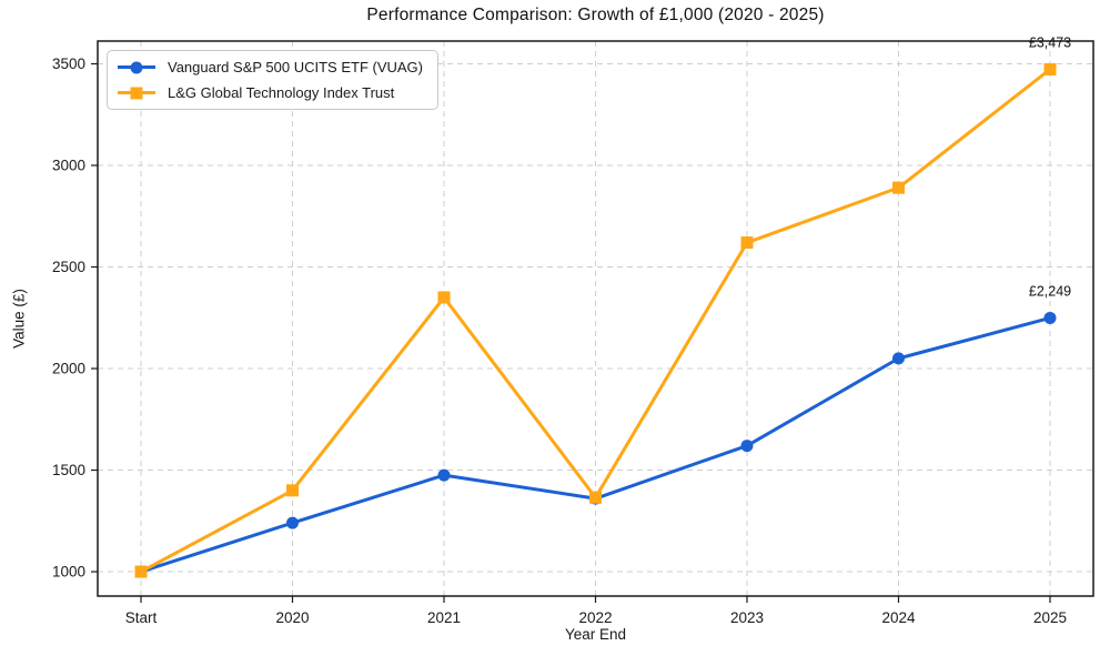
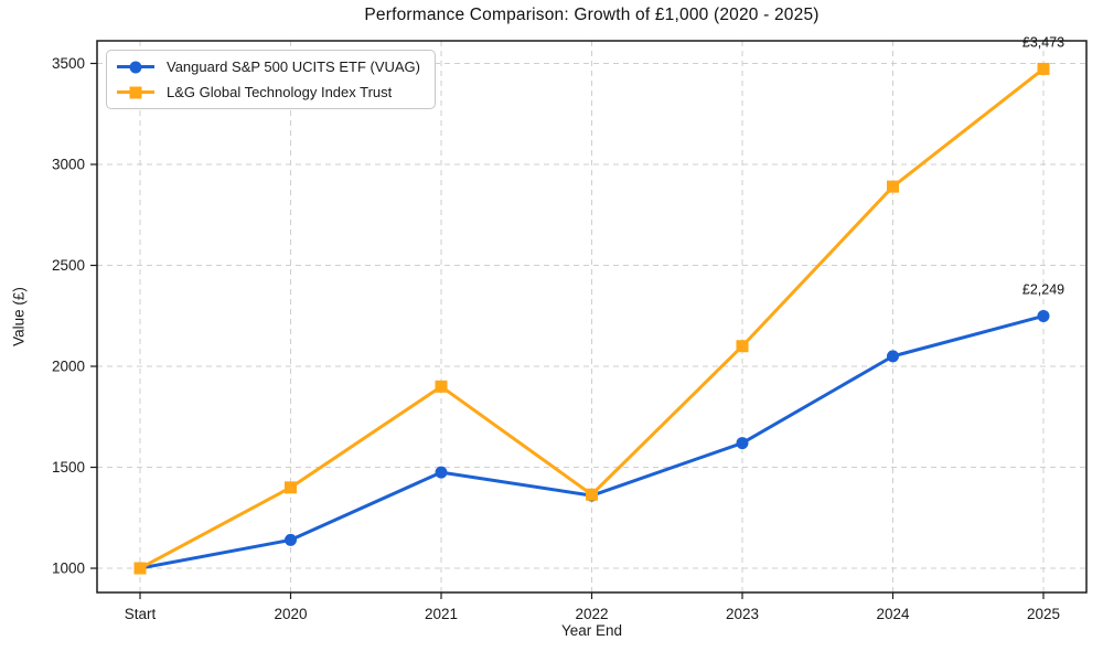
Vanguard S&P 500 UCITS ETF (VUAG)/2020: 1240 -> 1140
L&G Global Technology Index Trust/2021: 2350 -> 1900
L&G Global Technology Index Trust/2023: 2620 -> 2100
